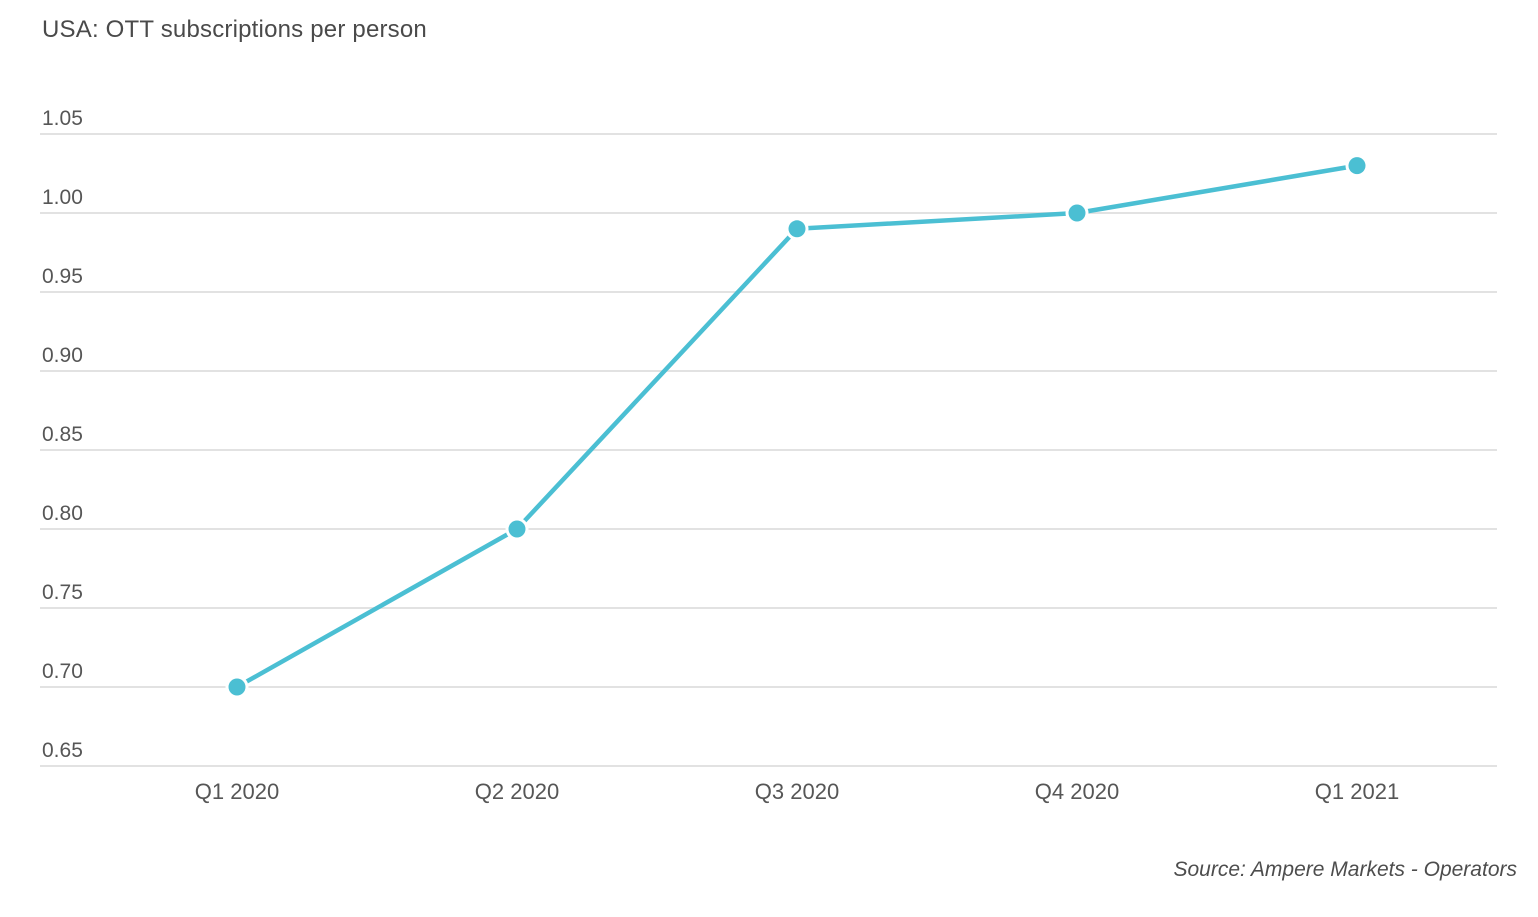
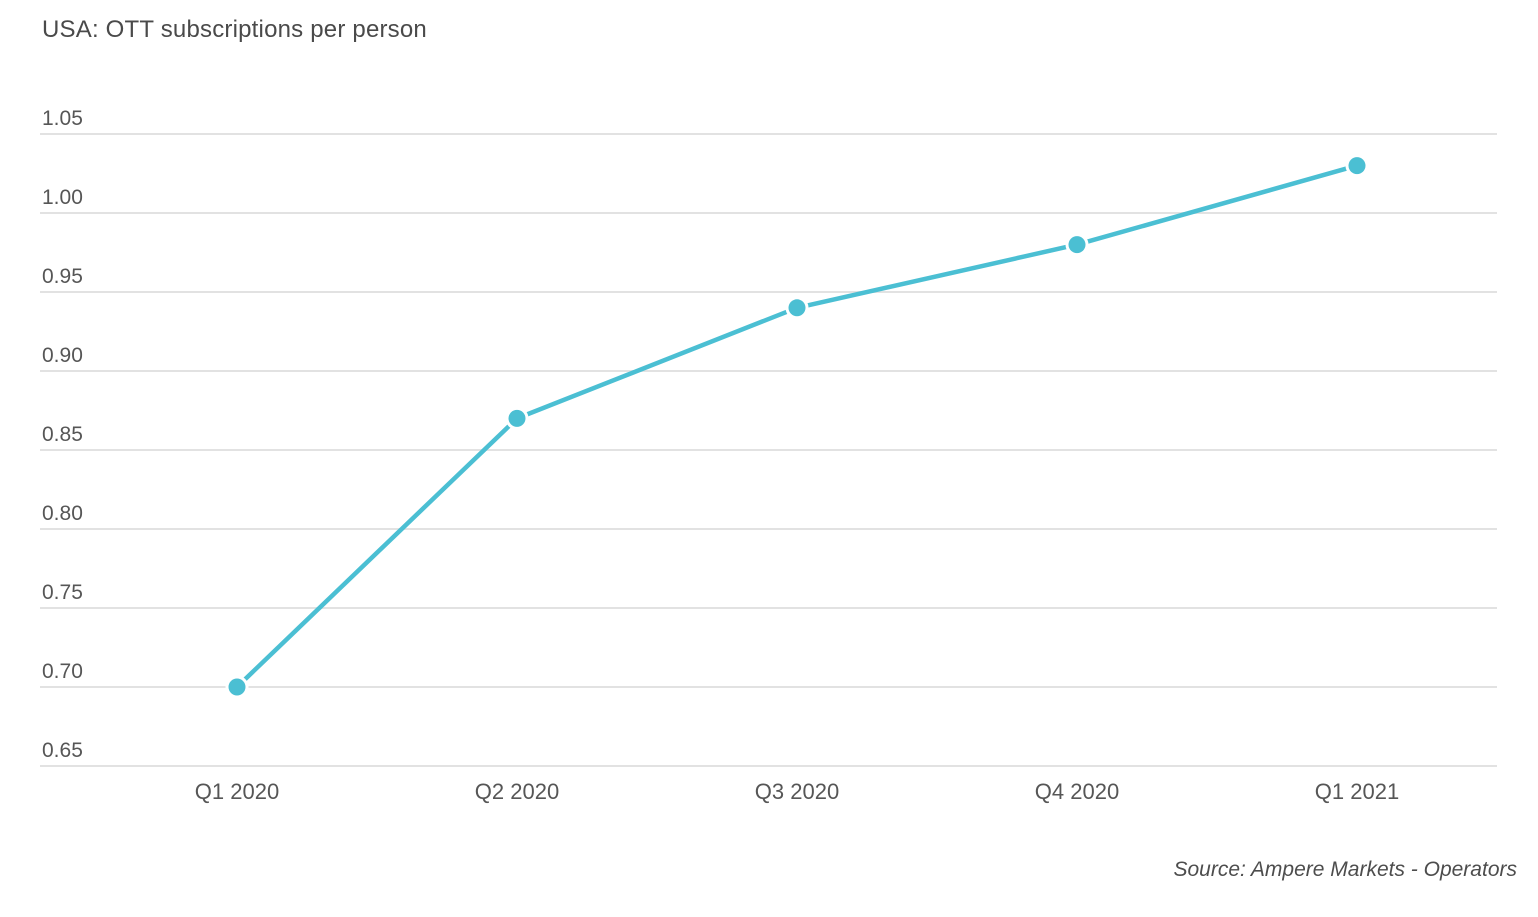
Q2 2020: 0.80 -> 0.87
Q3 2020: 0.99 -> 0.94
Q4 2020: 1.00 -> 0.98
